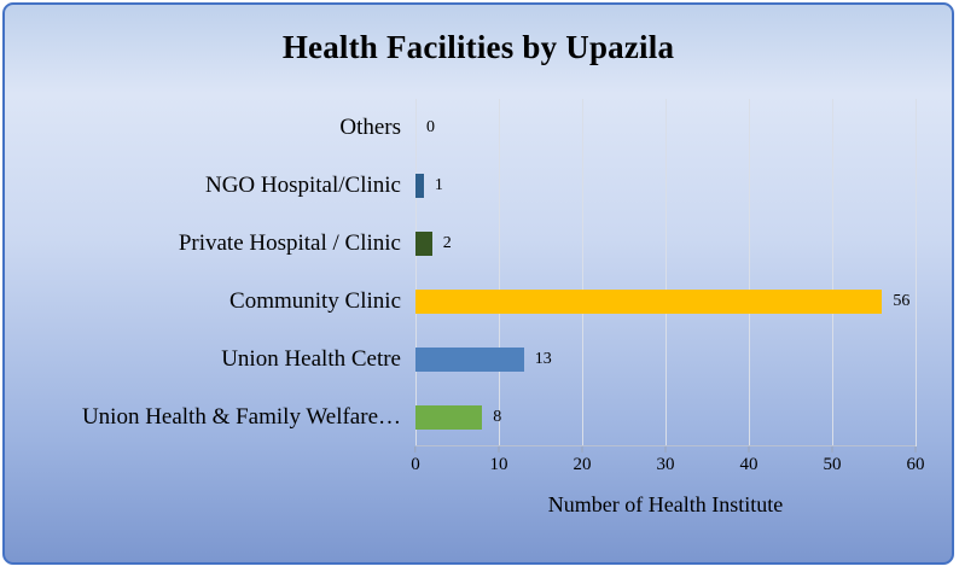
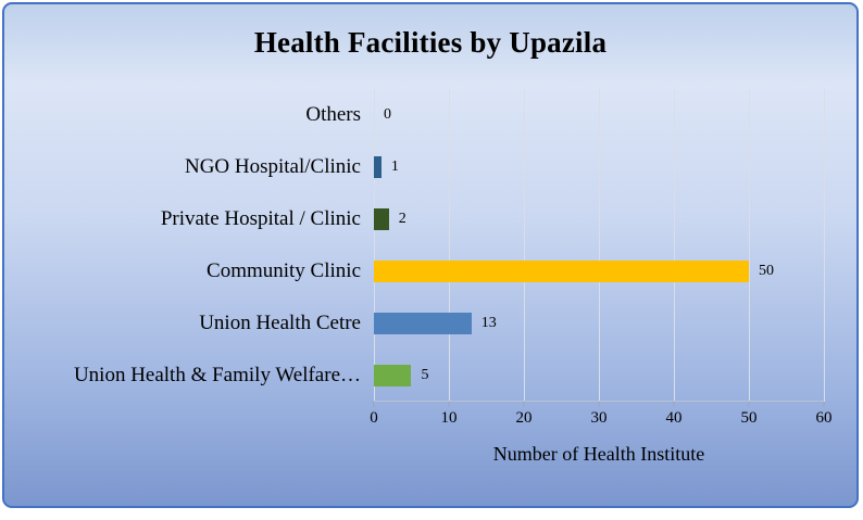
Community Clinic: 56 -> 50
Union Health & Family Welfare…: 8 -> 5
